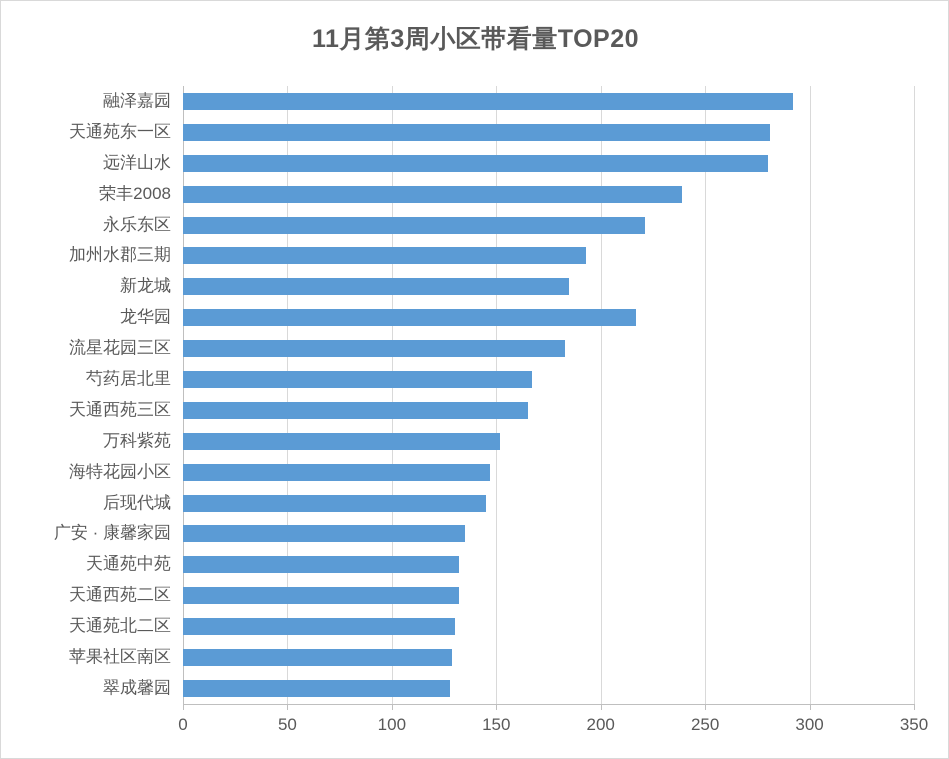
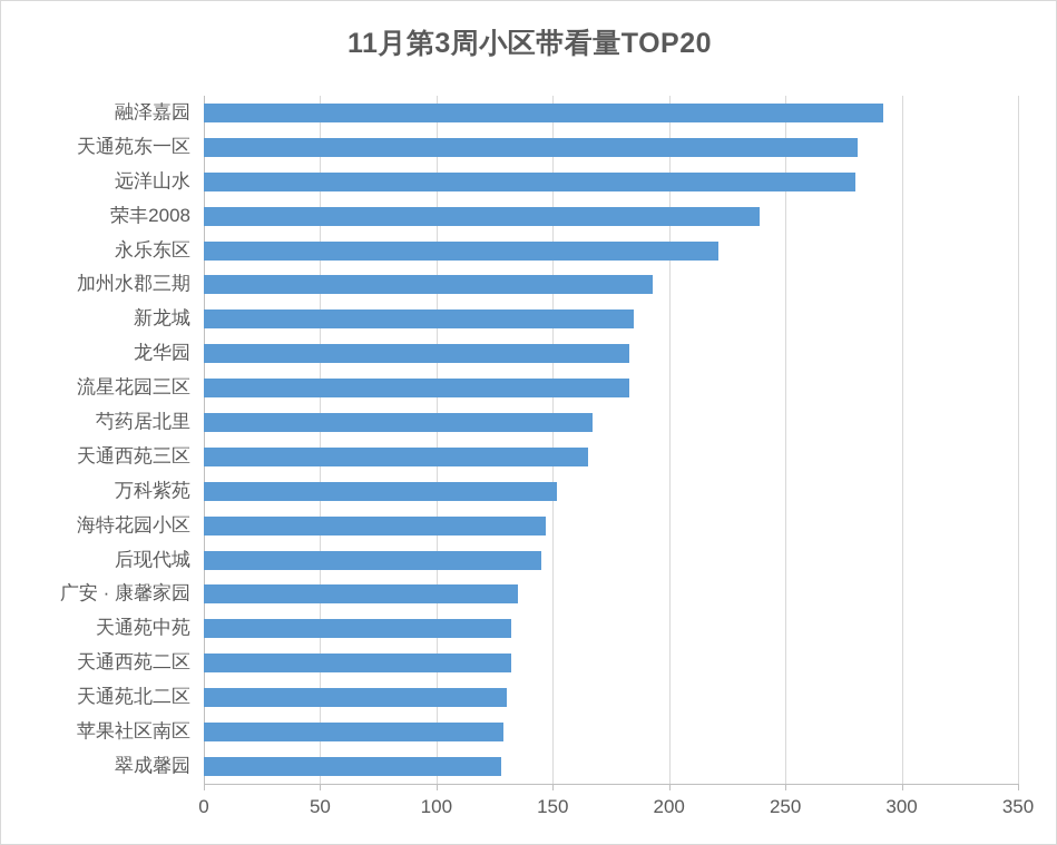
龙华园: 217 -> 183
